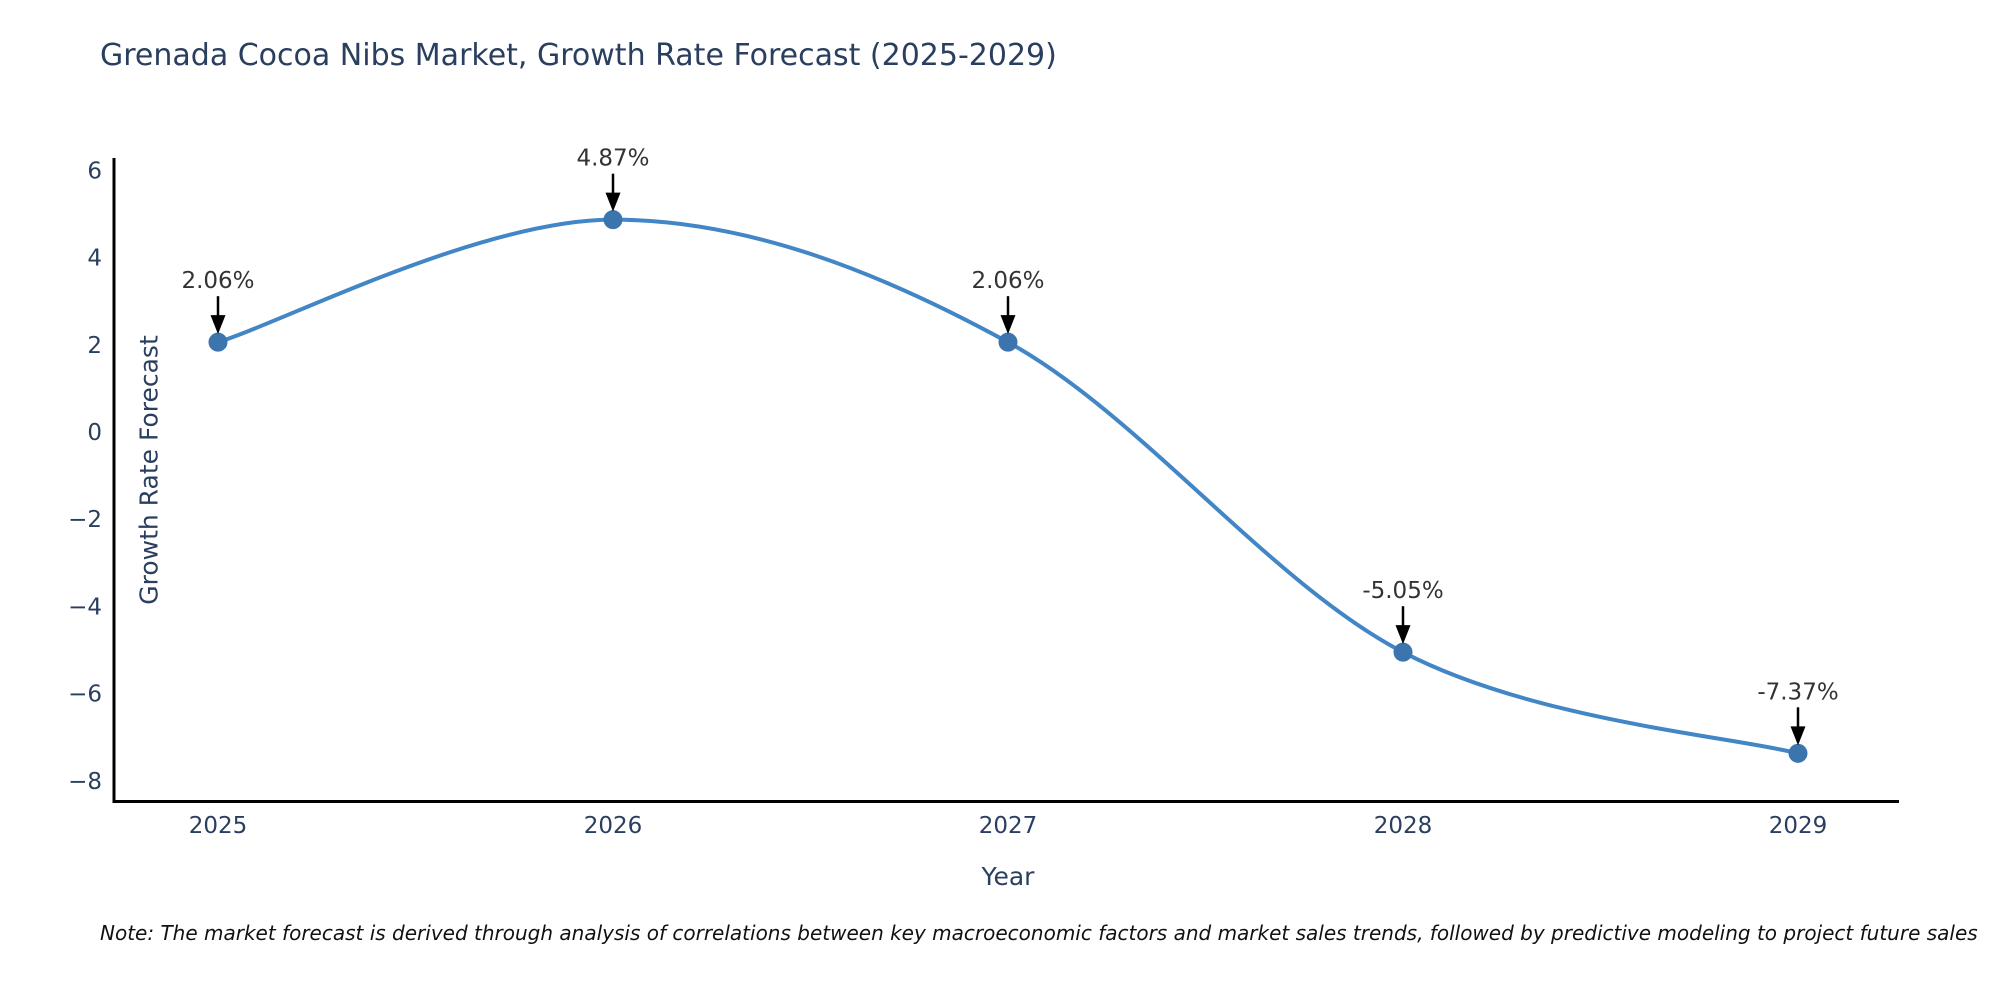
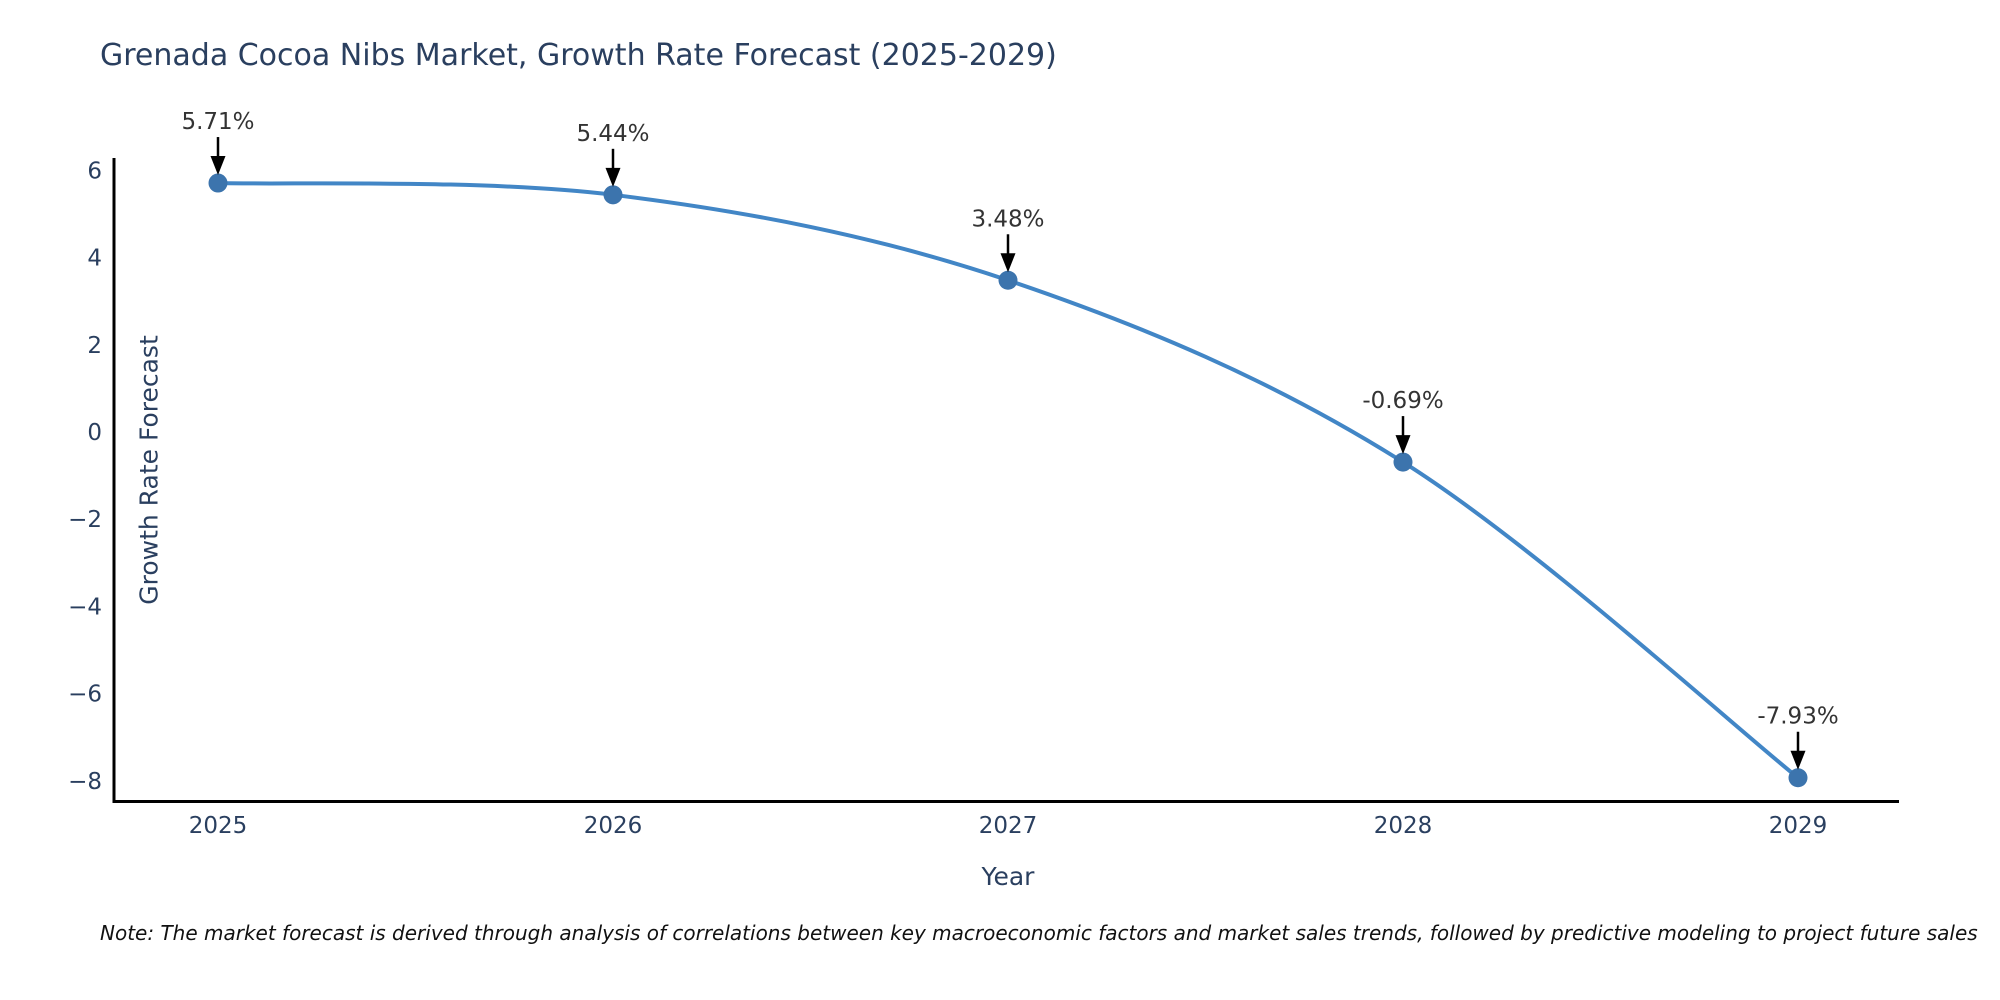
2025: 2.06% -> 5.71%
2026: 4.87% -> 5.44%
2027: 2.06% -> 3.48%
2028: -5.05% -> -0.69%
2029: -7.37% -> -7.93%
